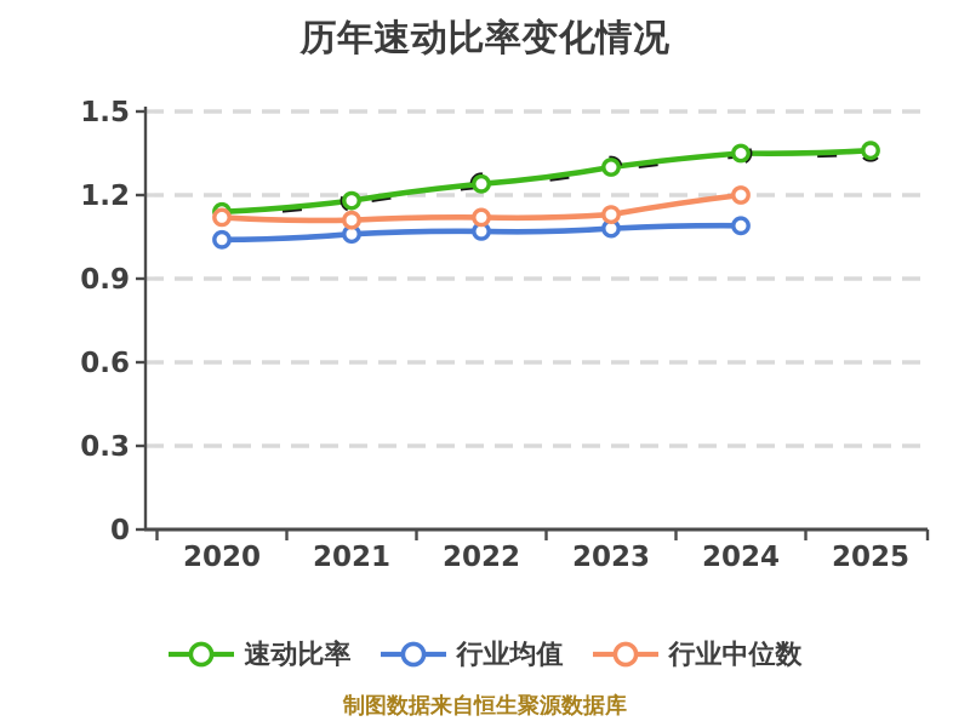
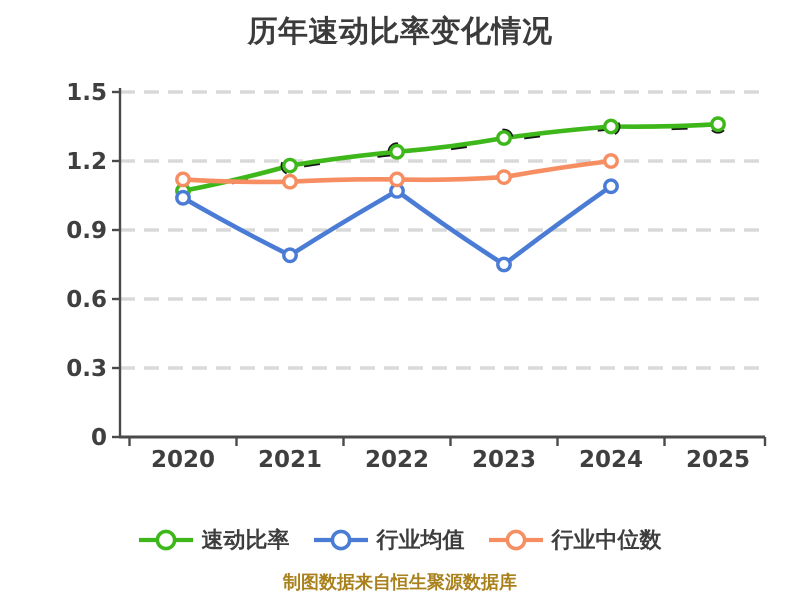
速动比率/2020: 1.14 -> 1.07
行业均值/2021: 1.06 -> 0.79
行业均值/2023: 1.08 -> 0.75
